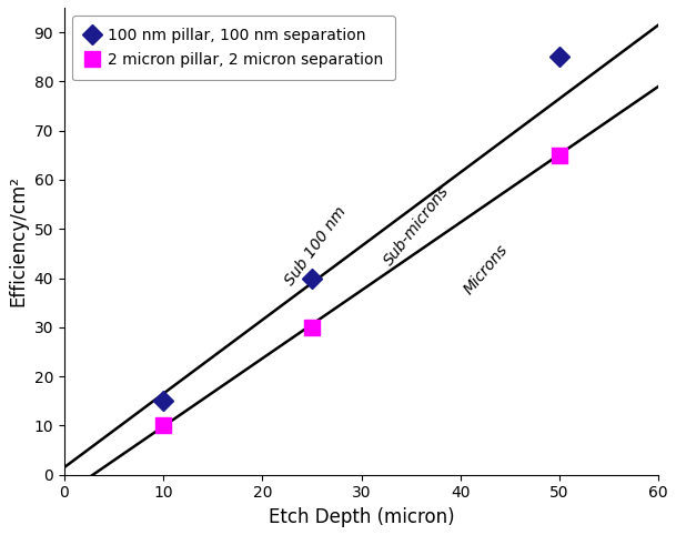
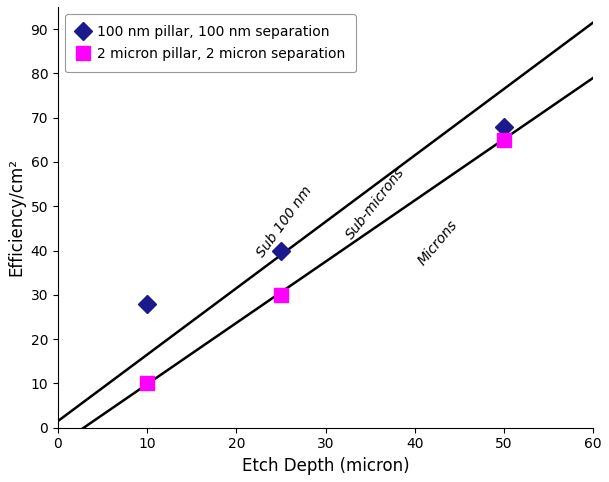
100 nm pillar, 100 nm separation/10: 15 -> 28
100 nm pillar, 100 nm separation/50: 85 -> 68
